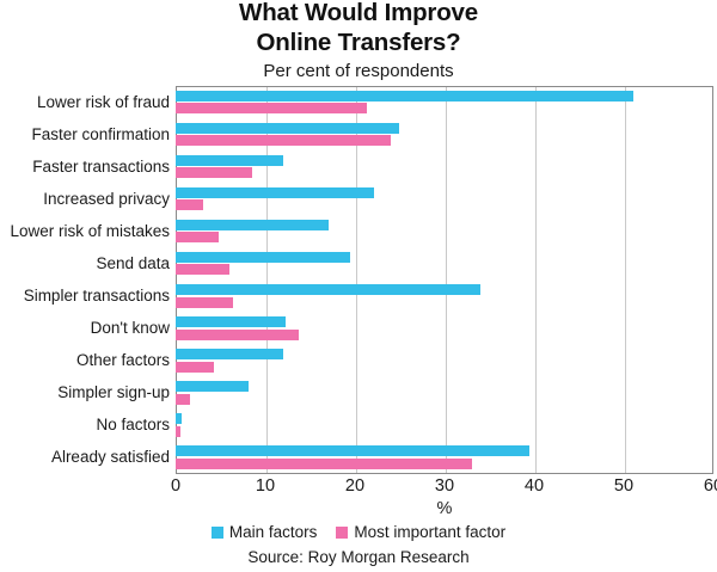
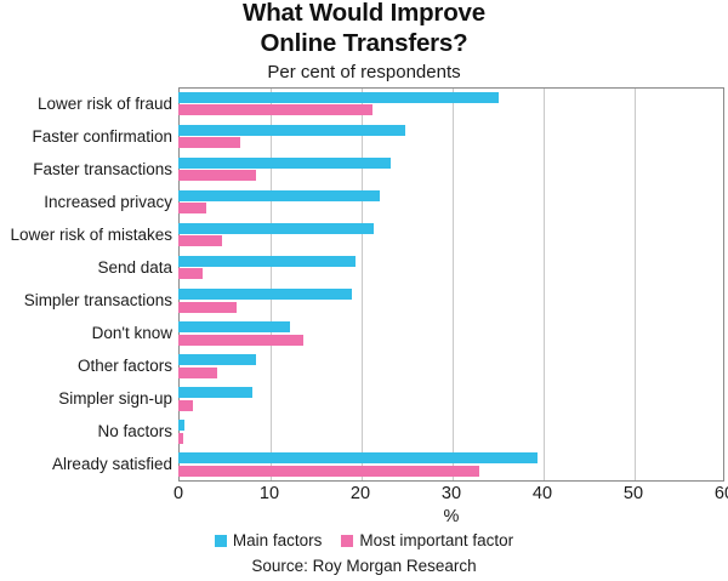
Main factors/Lower risk of fraud: 51 -> 35
Most important factor/Faster confirmation: 24 -> 7
Main factors/Faster transactions: 12 -> 23
Main factors/Lower risk of mistakes: 17 -> 22
Most important factor/Send data: 6 -> 3
Main factors/Simpler transactions: 34 -> 19
Main factors/Other factors: 12 -> 8
